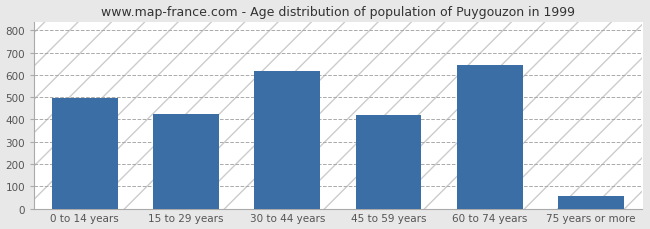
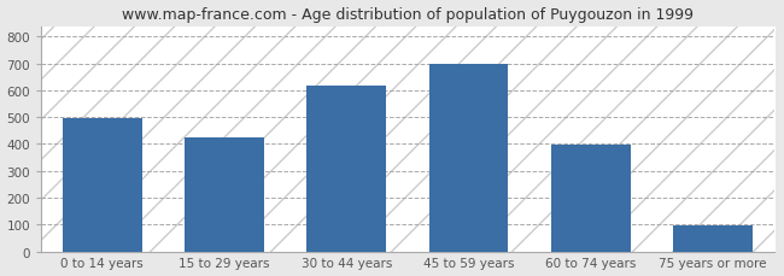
45 to 59 years: 420 -> 700
60 to 74 years: 645 -> 397
75 years or more: 55 -> 99
